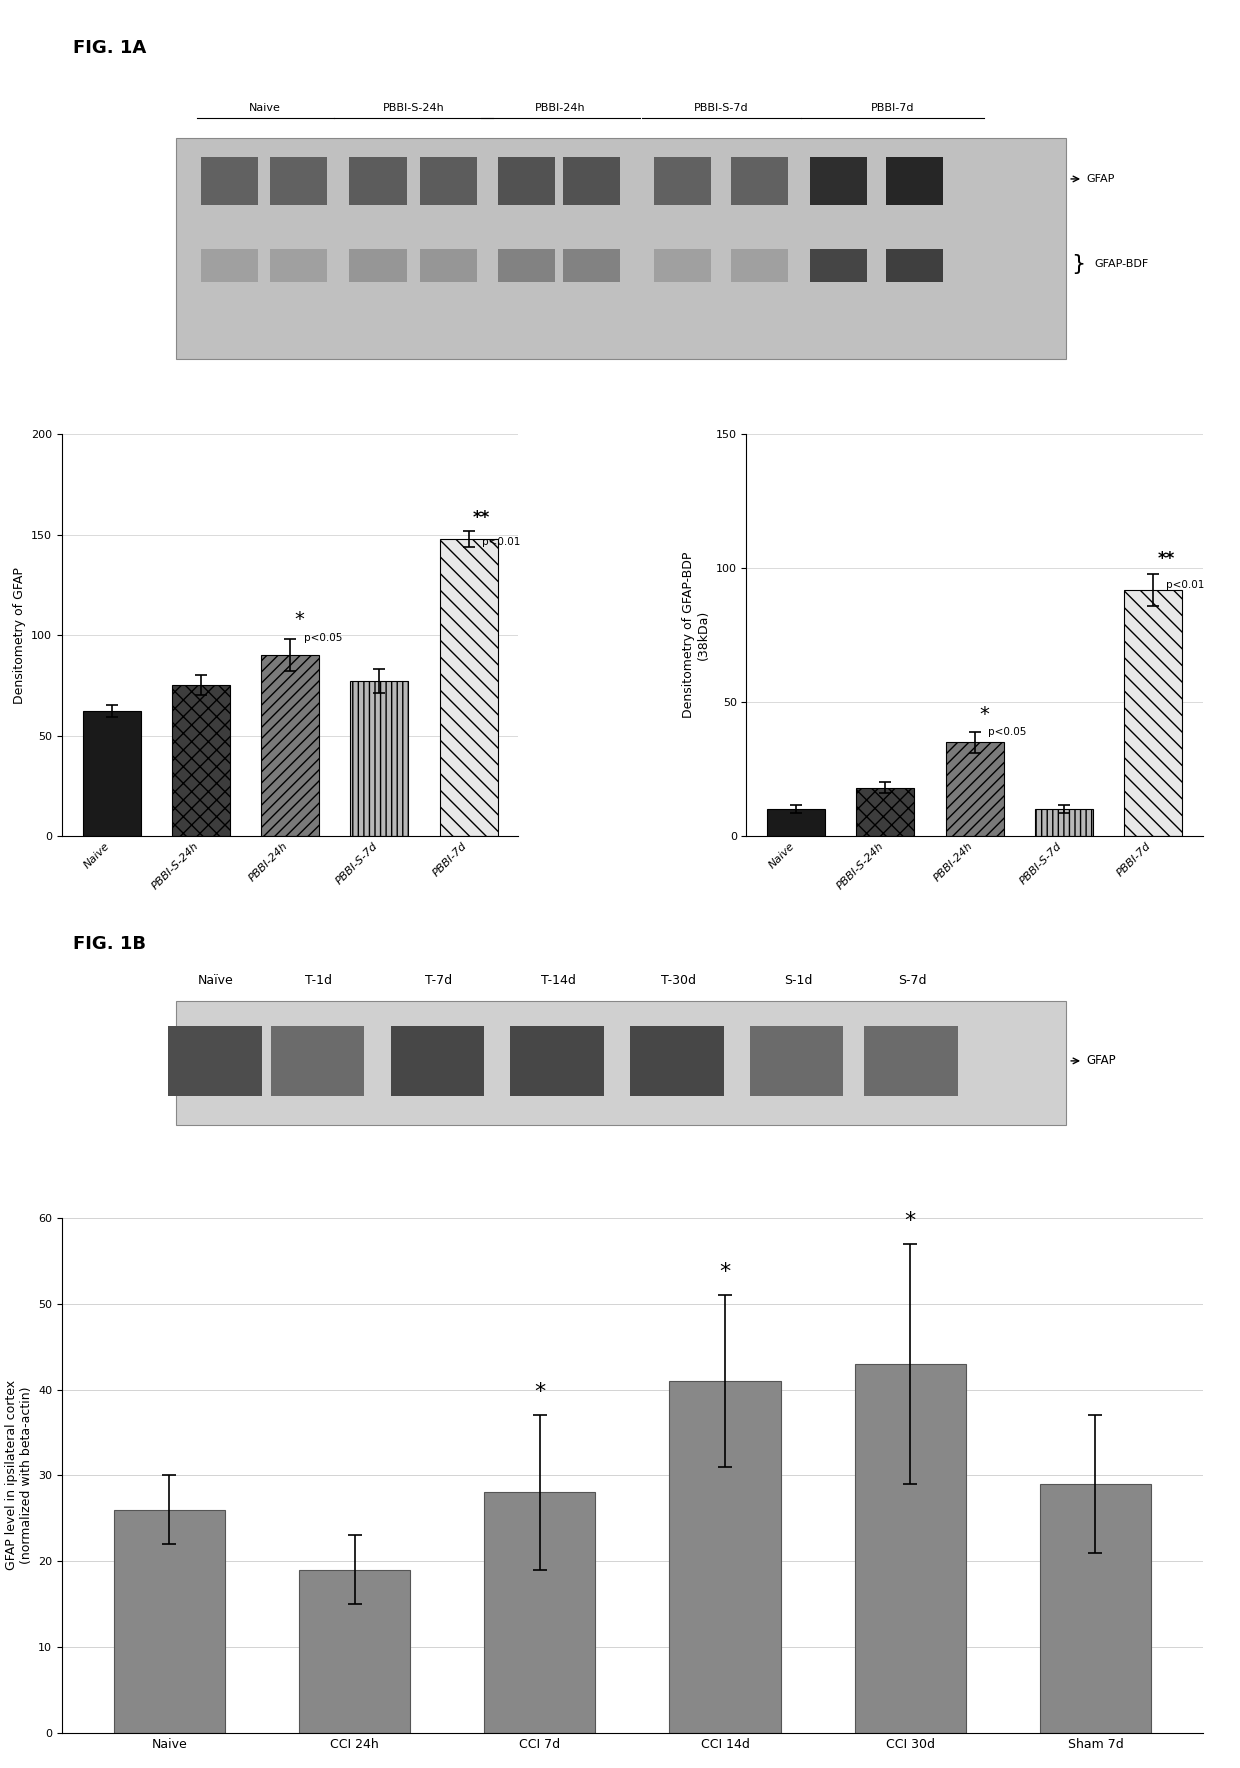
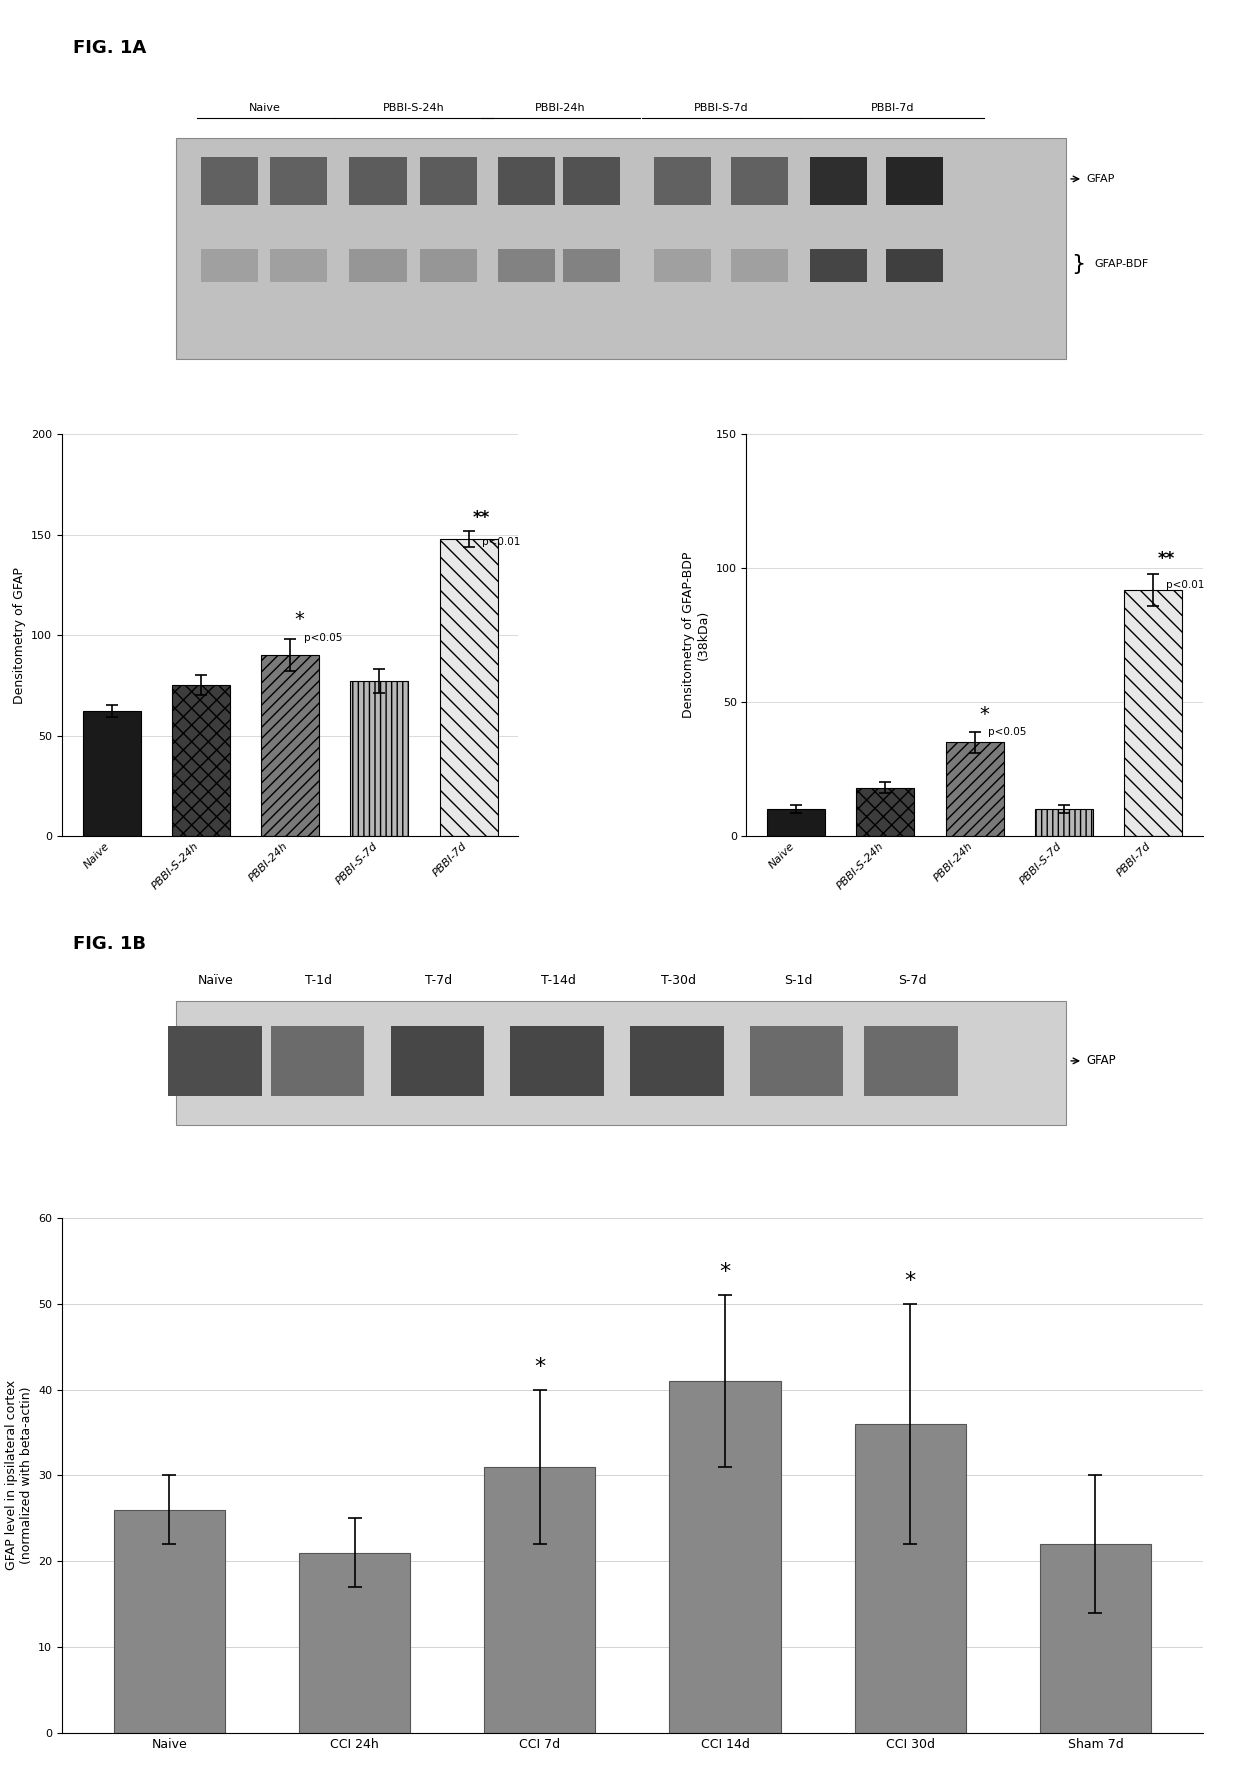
CCI 24h: 19 -> 21
CCI 7d: 28 -> 31
CCI 30d: 43 -> 36
Sham 7d: 29 -> 22
